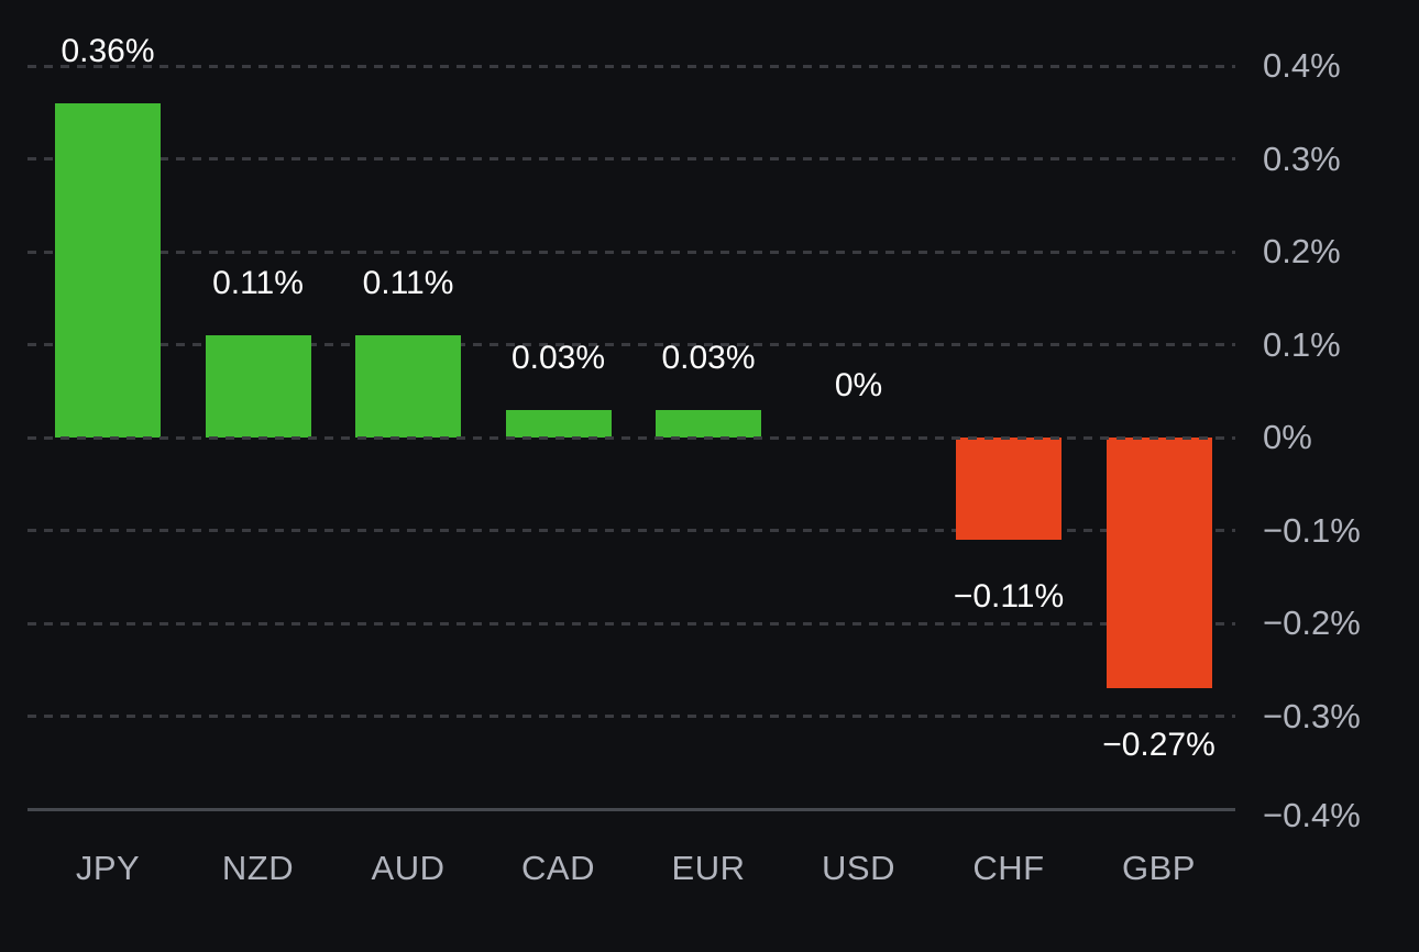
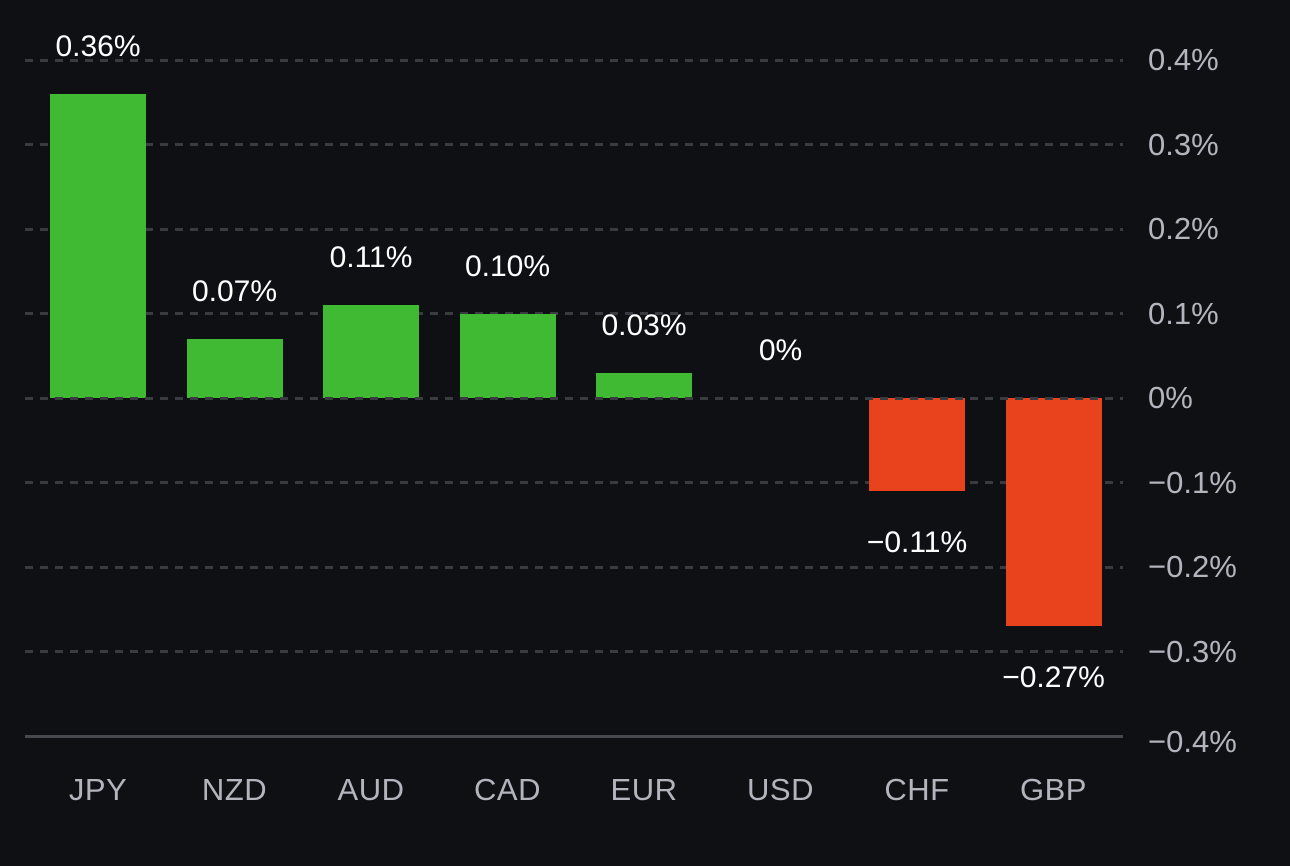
NZD: 0.11% -> 0.07%
CAD: 0.03% -> 0.10%
